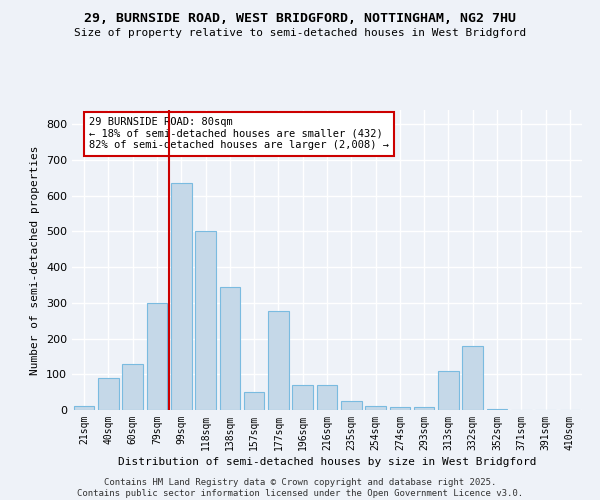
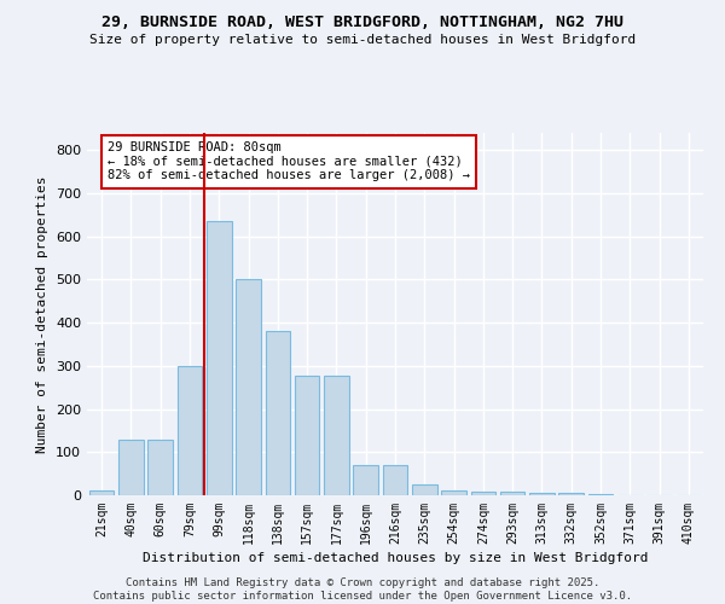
40sqm: 90 -> 128
138sqm: 345 -> 382
157sqm: 50 -> 278
313sqm: 110 -> 5
332sqm: 180 -> 5
